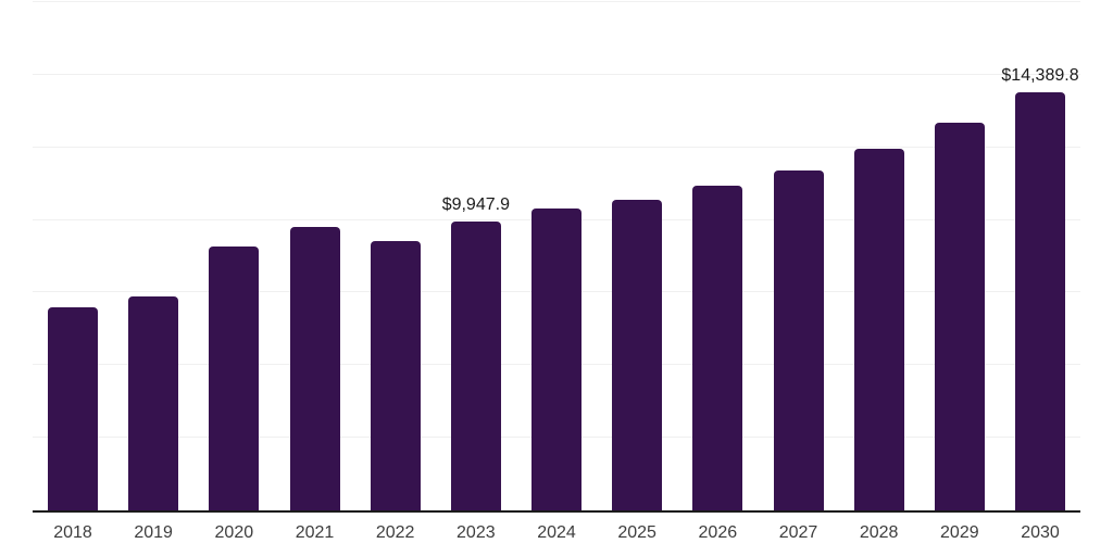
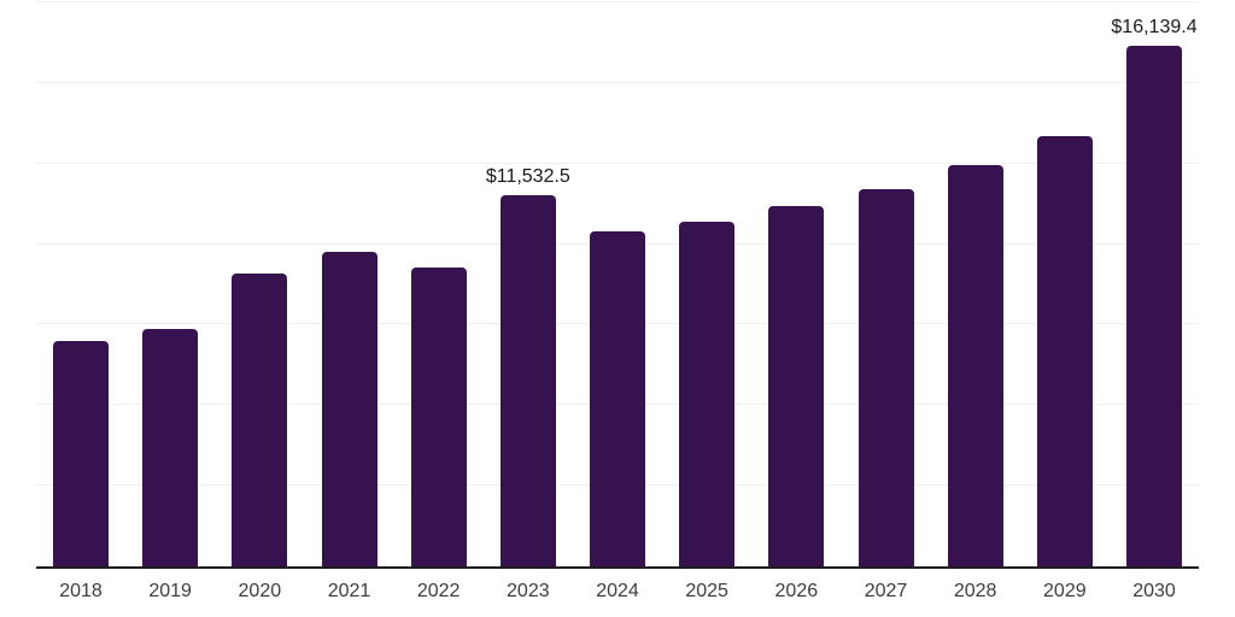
2023: $9,947.9 -> $11,532.5
2030: $14,389.8 -> $16,139.4
